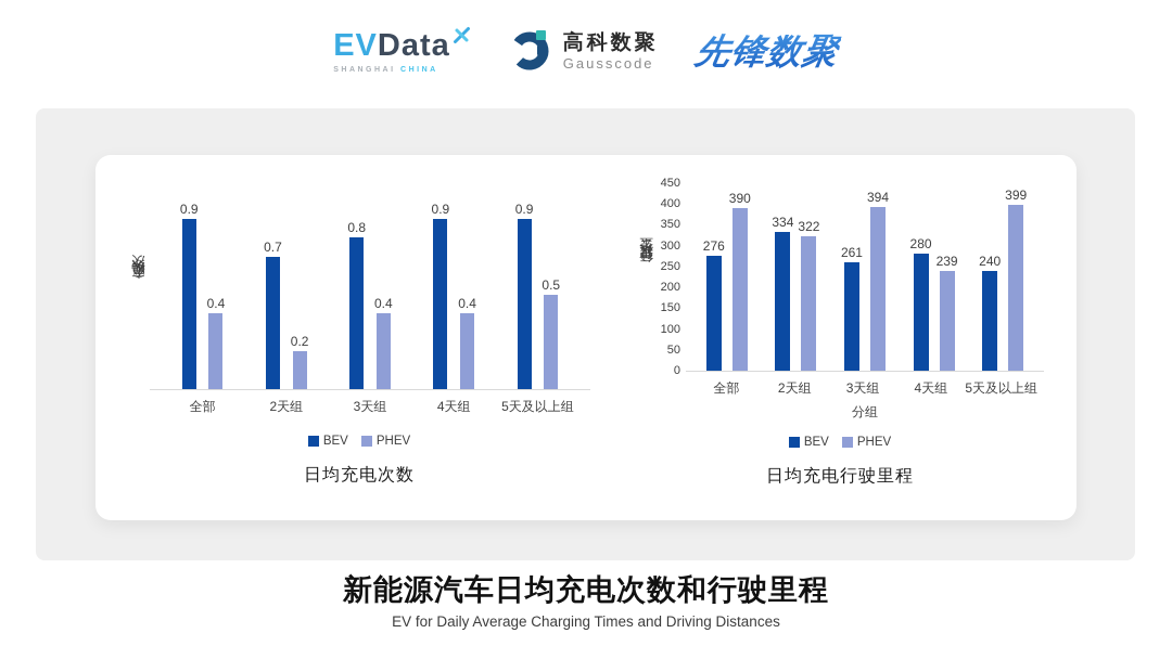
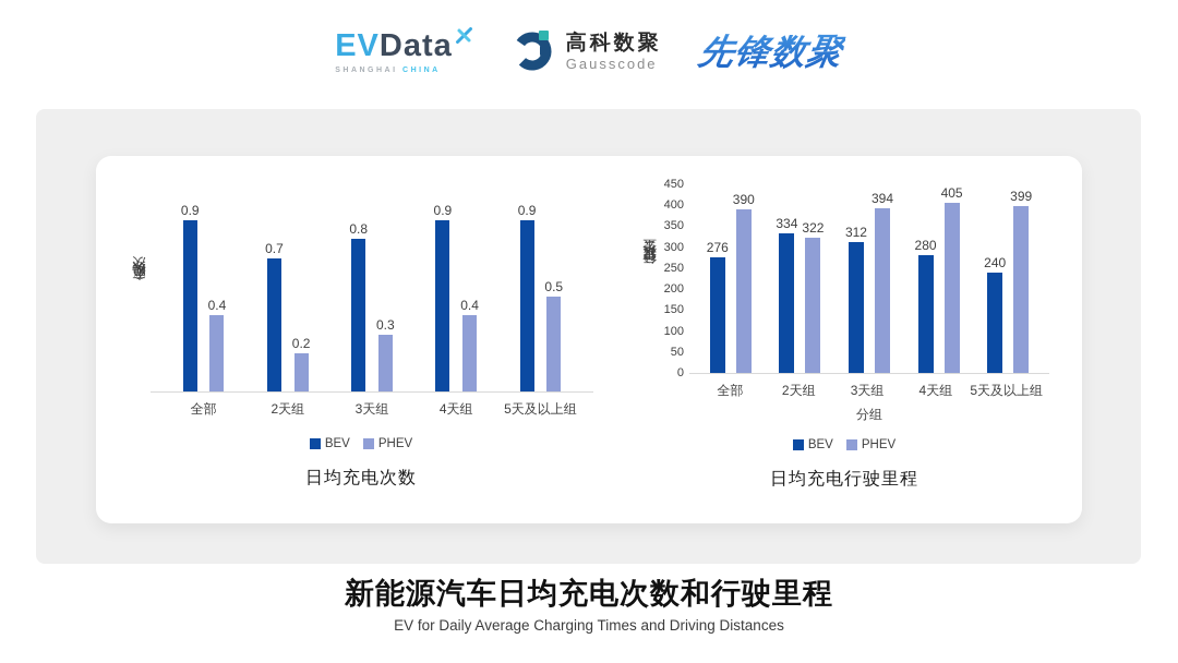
日均充电次数/PHEV/3天组: 0.4 -> 0.3
日均充电行驶里程/BEV/3天组: 261 -> 312
日均充电行驶里程/PHEV/4天组: 239 -> 405
